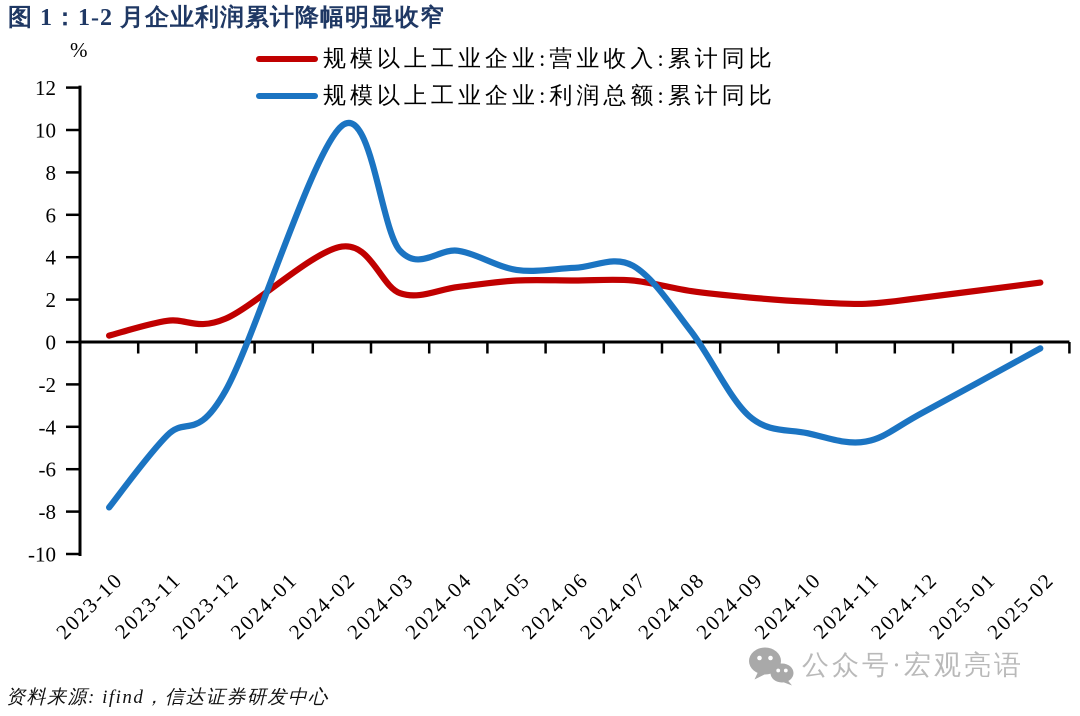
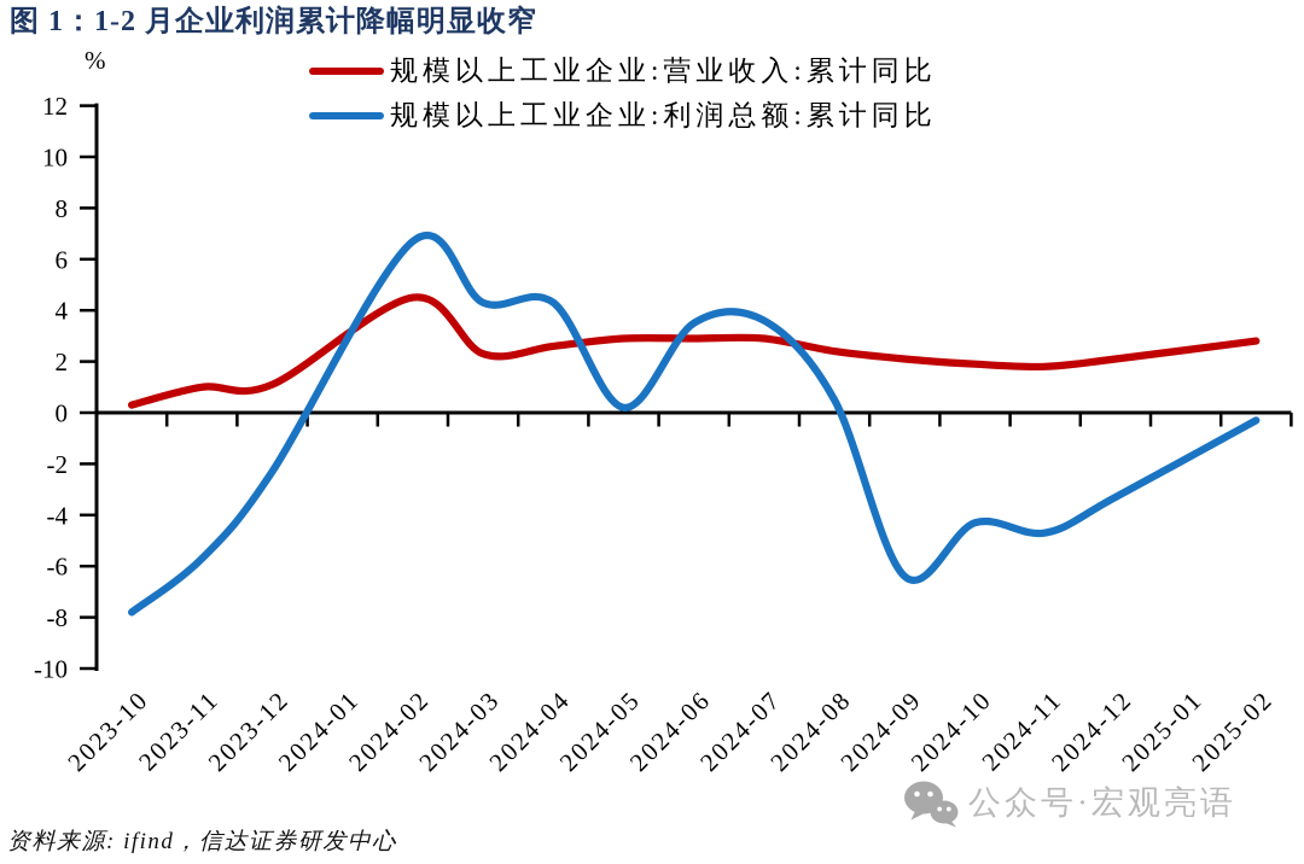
规模以上工业企业:利润总额:累计同比/2023-11: -4.4 -> -5.7
规模以上工业企业:利润总额:累计同比/2024-02: 10.2 -> 6.7
规模以上工业企业:利润总额:累计同比/2024-05: 3.4 -> 0.2
规模以上工业企业:利润总额:累计同比/2024-09: -3.5 -> -6.4
